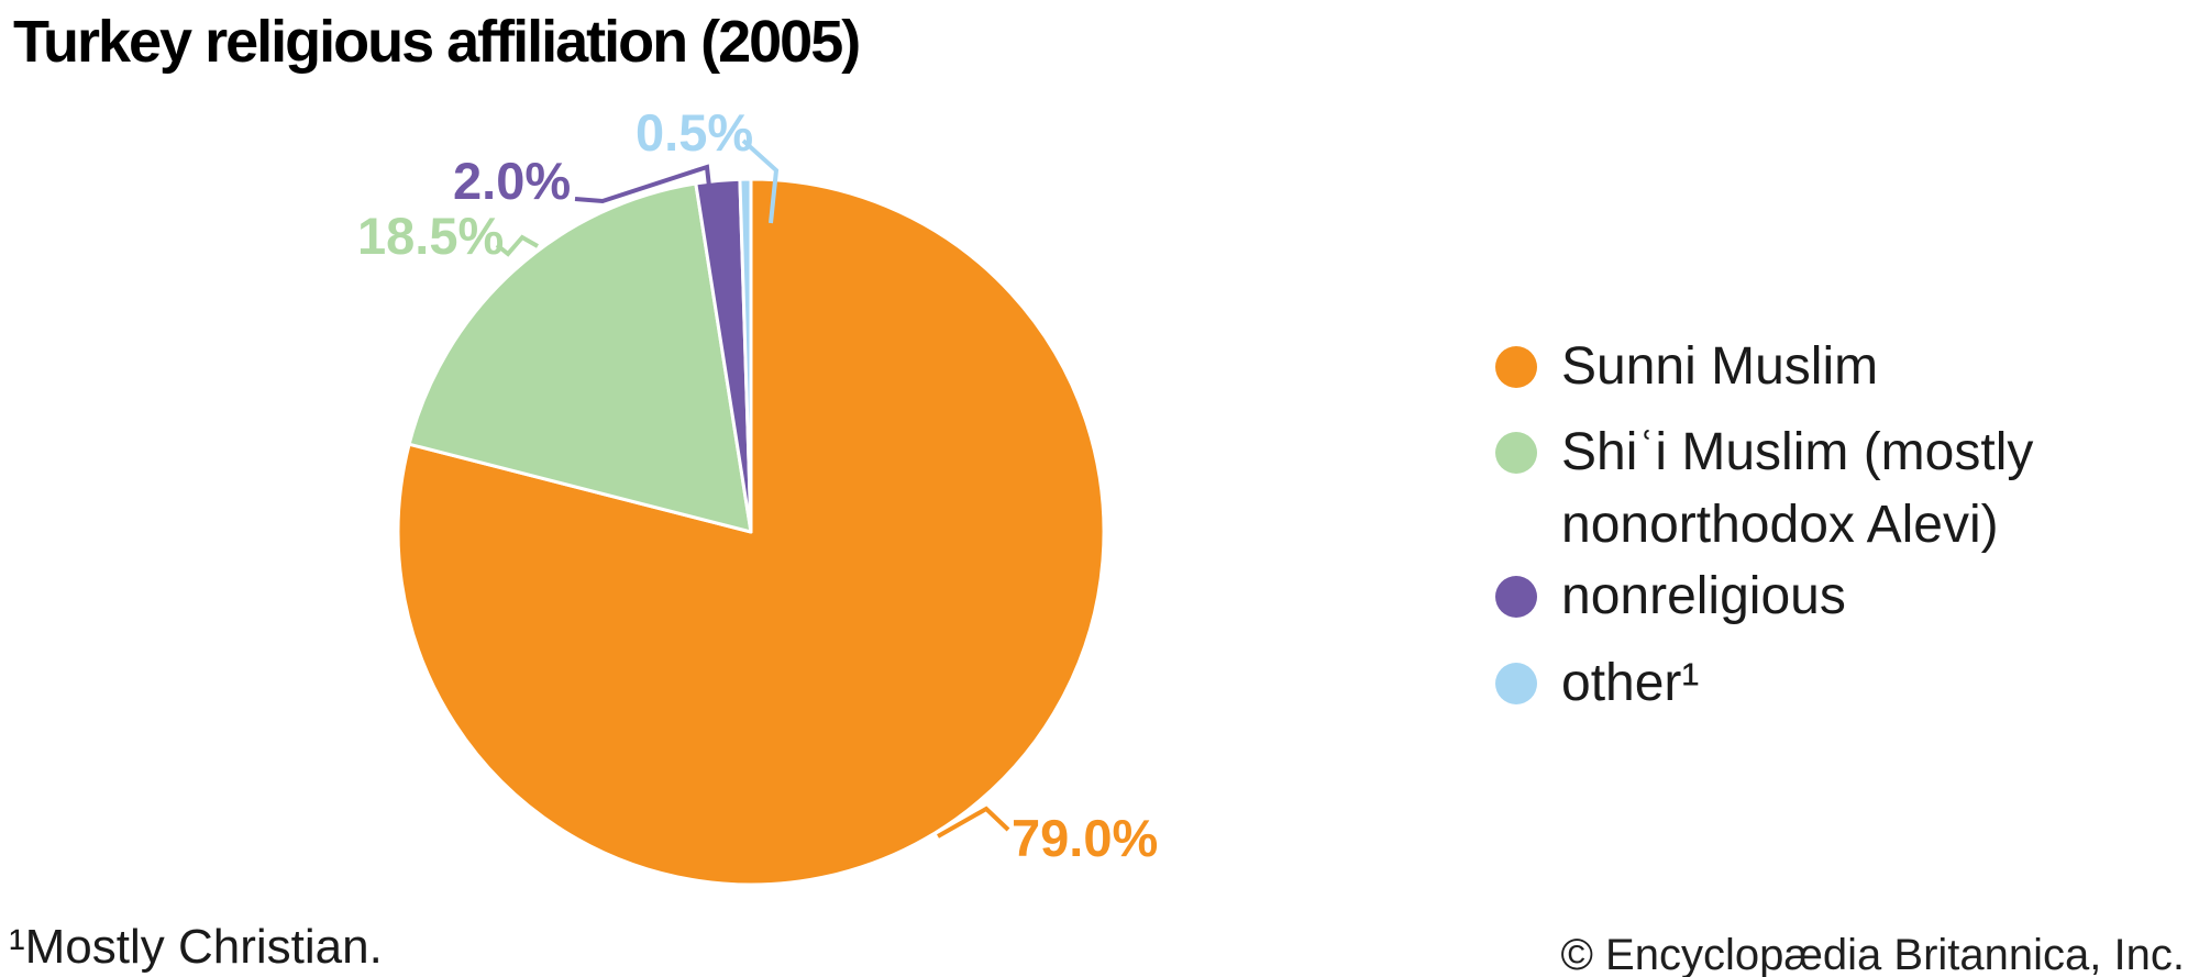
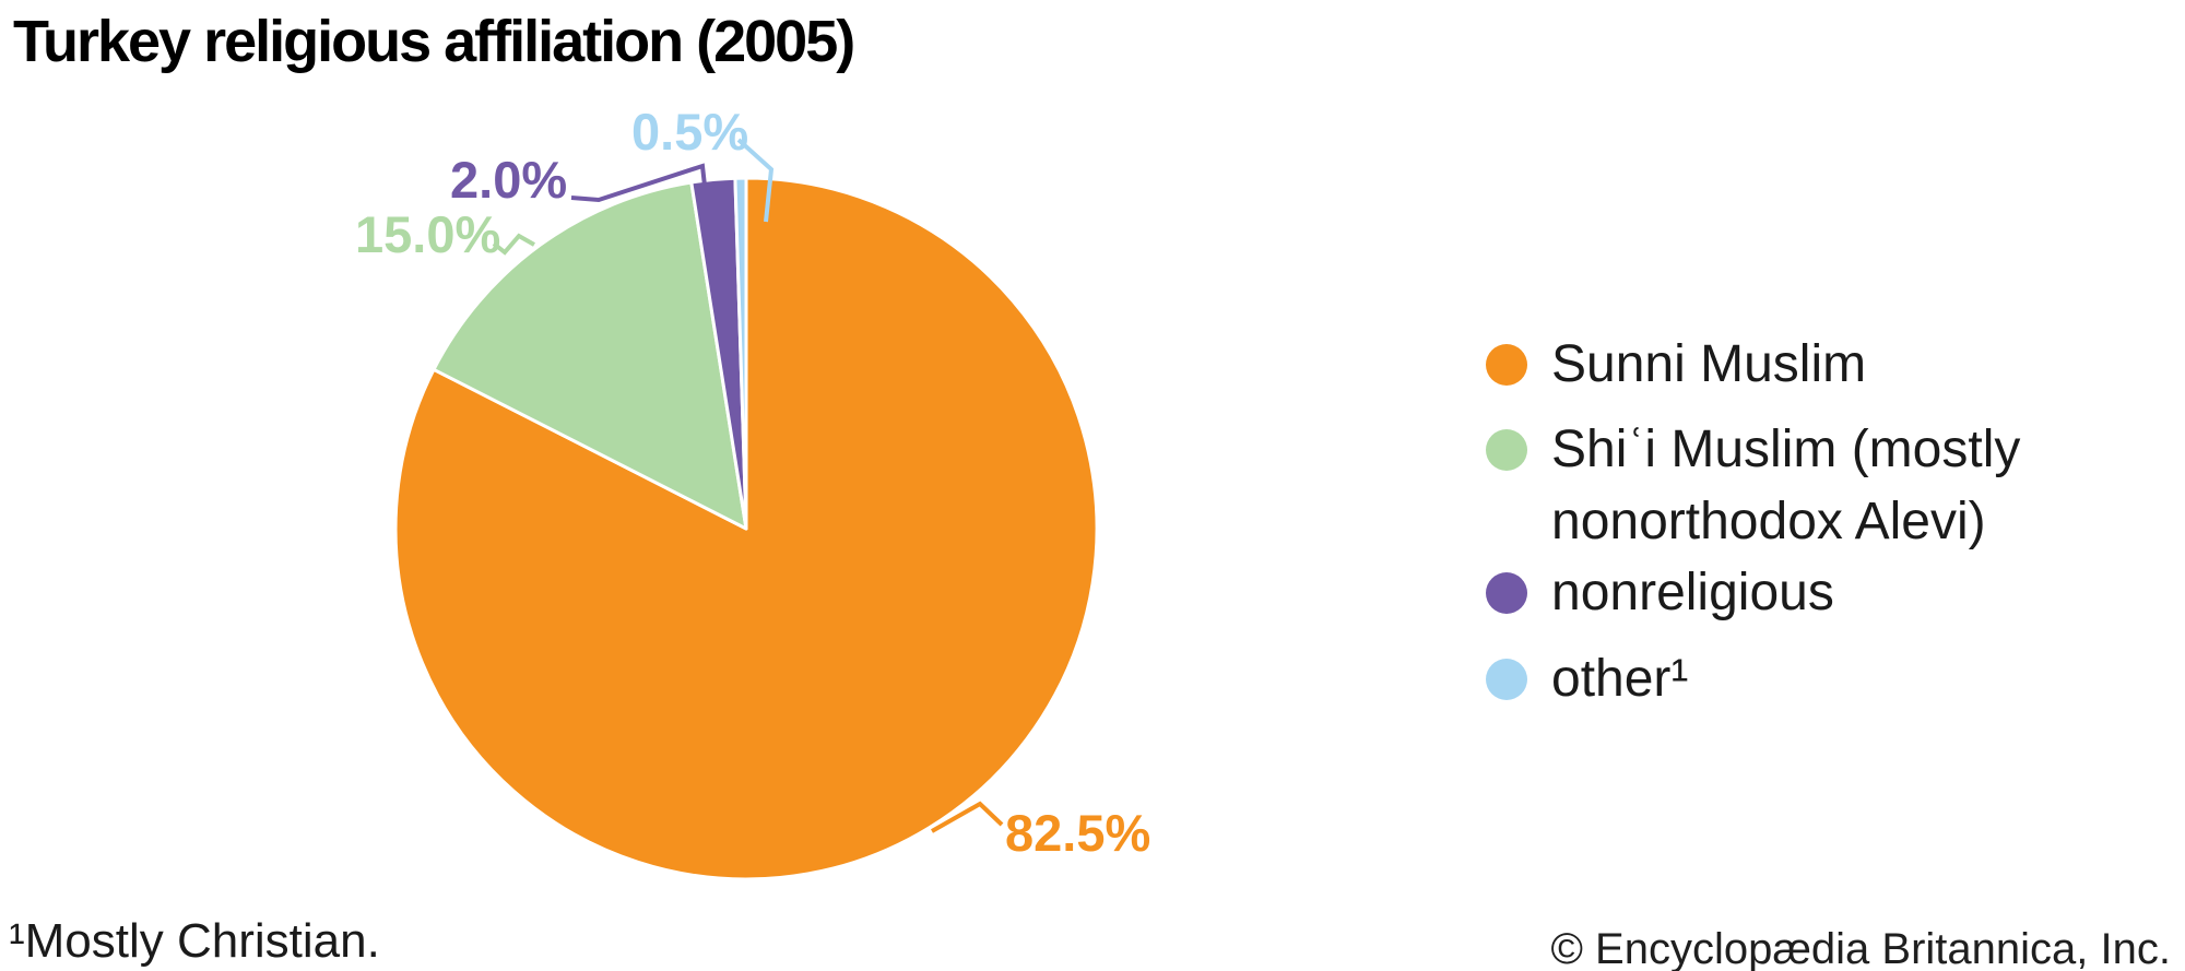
Sunni Muslim: 79.0% -> 82.5%
Shiʿi Muslim (mostly nonorthodox Alevi): 18.5% -> 15.0%
